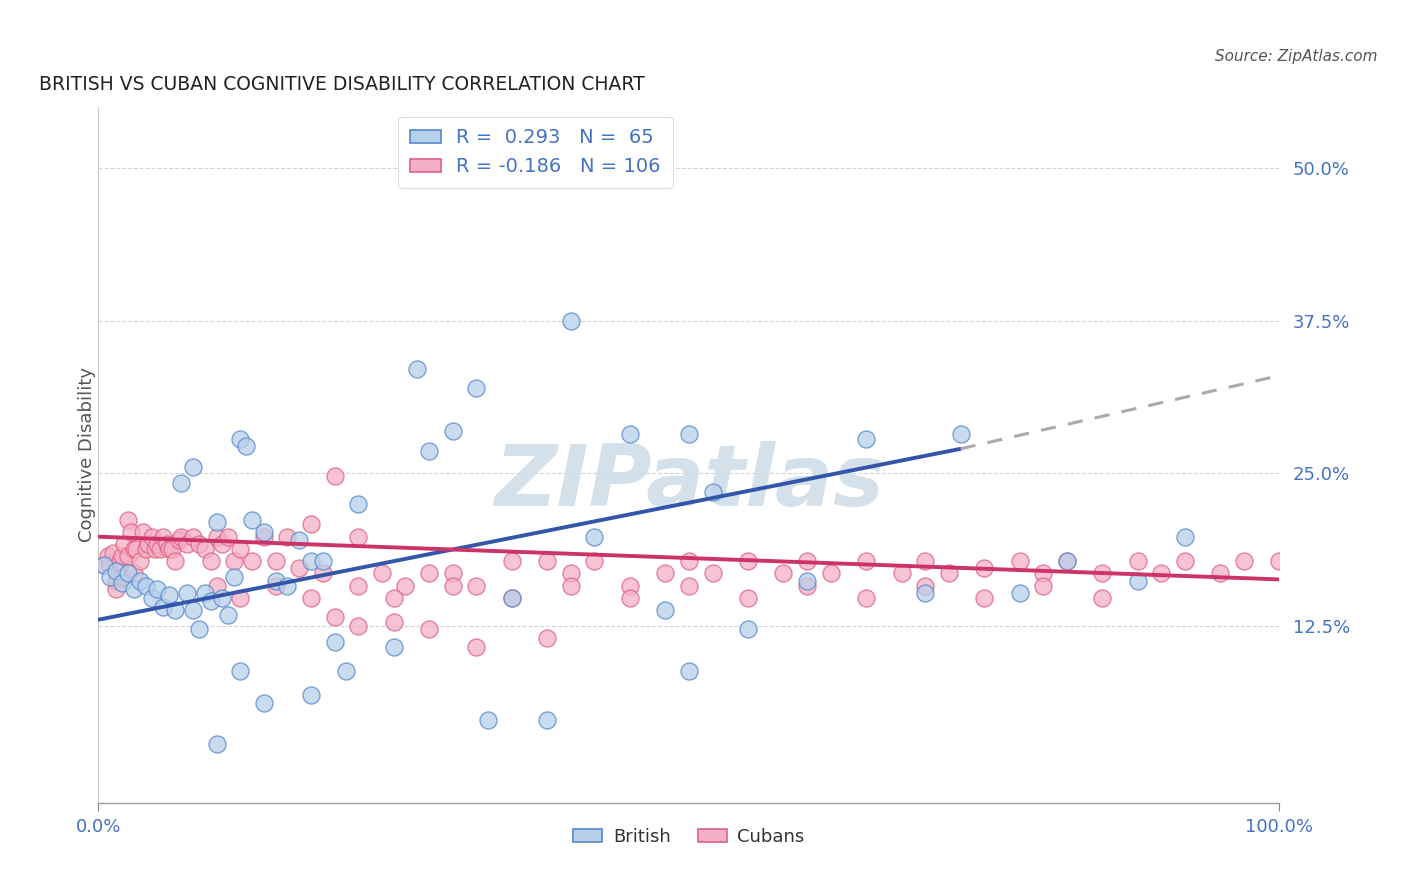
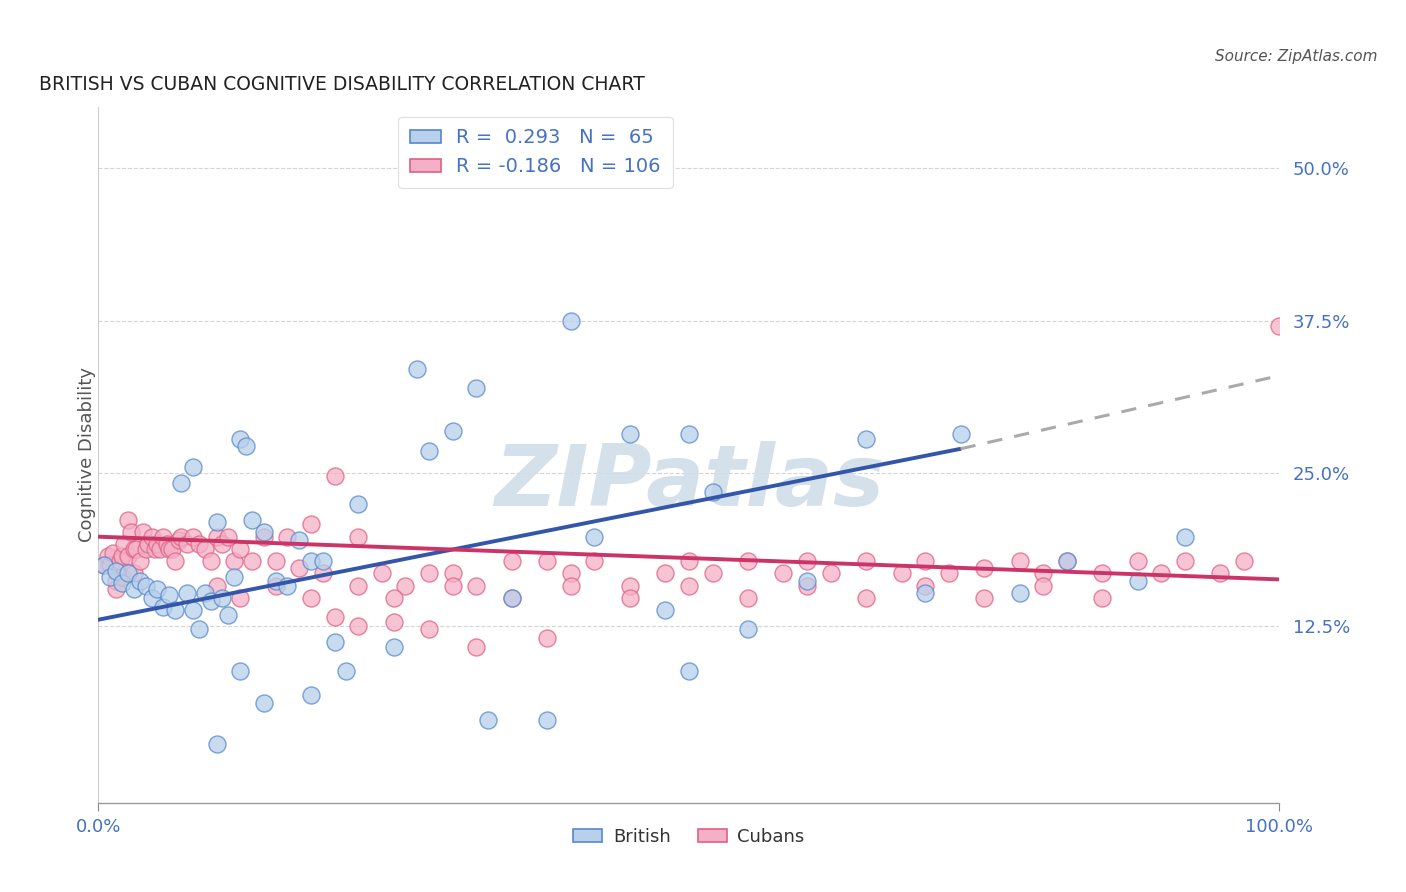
Cubans/100.0%: 17.8% -> 37.1%
